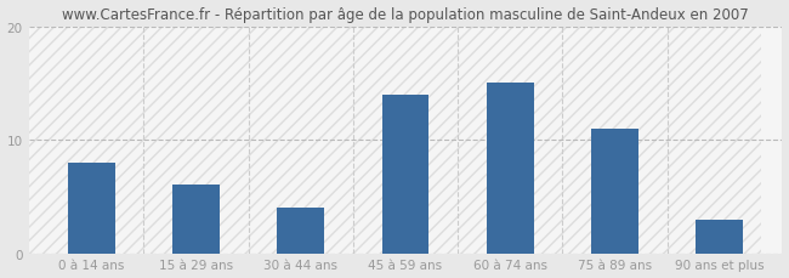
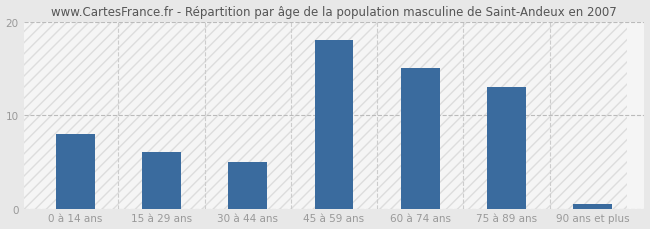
30 à 44 ans: 4.0 -> 5.0
45 à 59 ans: 14.0 -> 18.0
75 à 89 ans: 11.0 -> 13.0
90 ans et plus: 3.0 -> 0.5
